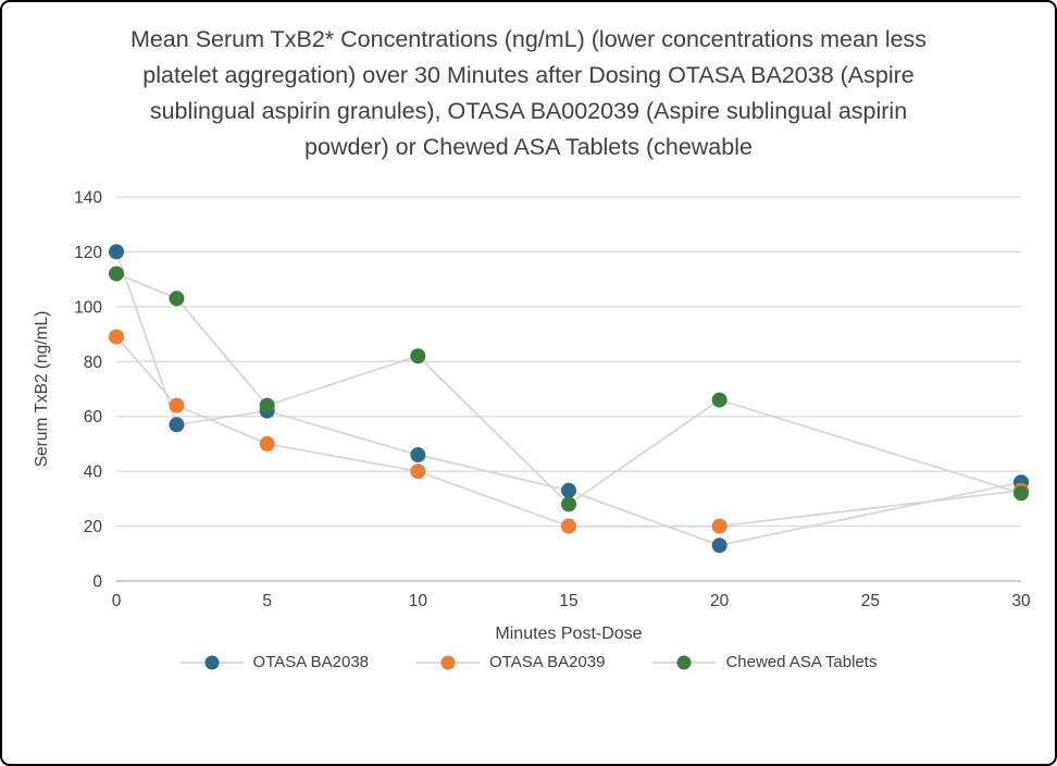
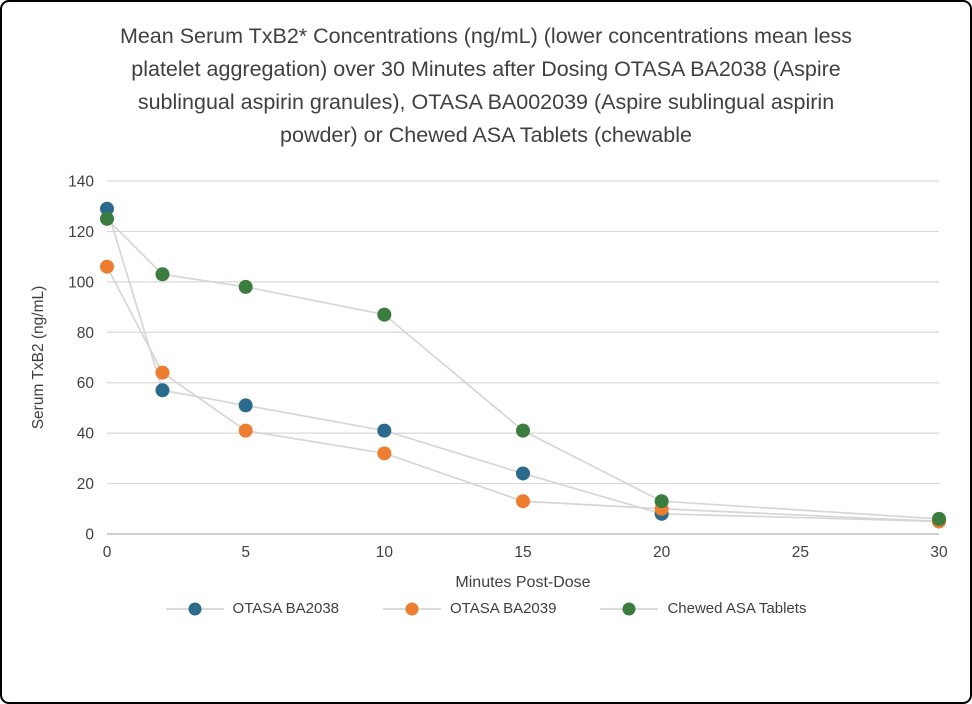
OTASA BA2038/0: 120 -> 129
OTASA BA2039/0: 89 -> 106
Chewed ASA Tablets/0: 112 -> 125
OTASA BA2038/5: 62 -> 51
OTASA BA2039/5: 50 -> 41
Chewed ASA Tablets/5: 64 -> 98
OTASA BA2038/10: 46 -> 41
OTASA BA2039/10: 40 -> 32
Chewed ASA Tablets/10: 82 -> 87
OTASA BA2038/15: 33 -> 24
OTASA BA2039/15: 20 -> 13
Chewed ASA Tablets/15: 28 -> 41
OTASA BA2038/20: 13 -> 8
OTASA BA2039/20: 20 -> 10
Chewed ASA Tablets/20: 66 -> 13
OTASA BA2038/30: 36 -> 5
OTASA BA2039/30: 33 -> 5
Chewed ASA Tablets/30: 32 -> 6
